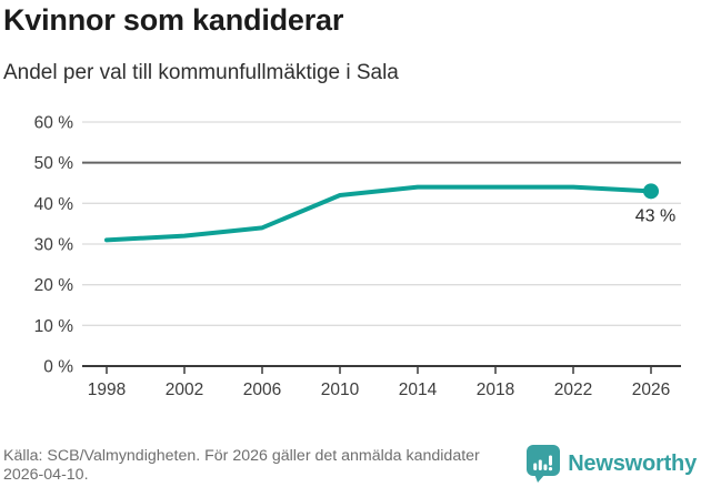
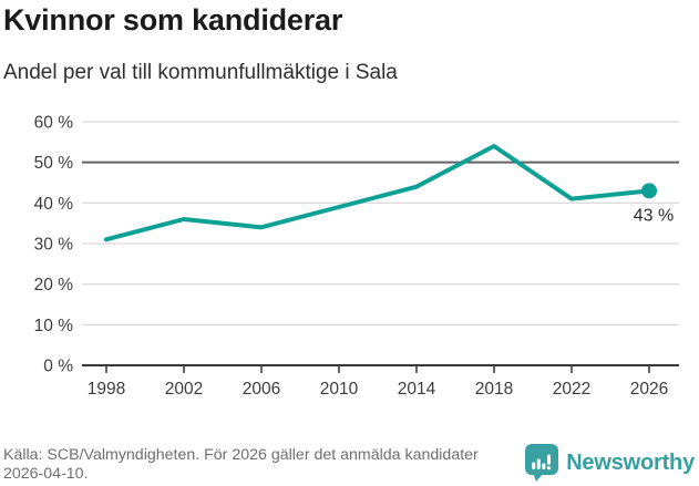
2002: 32% -> 36%
2010: 42% -> 39%
2018: 44% -> 54%
2022: 44% -> 41%
